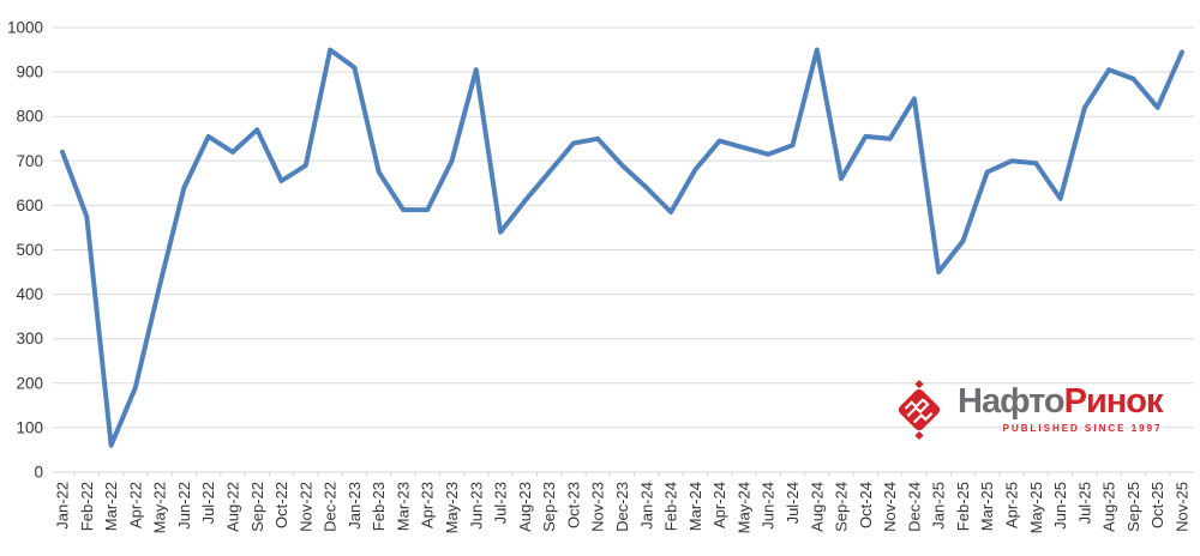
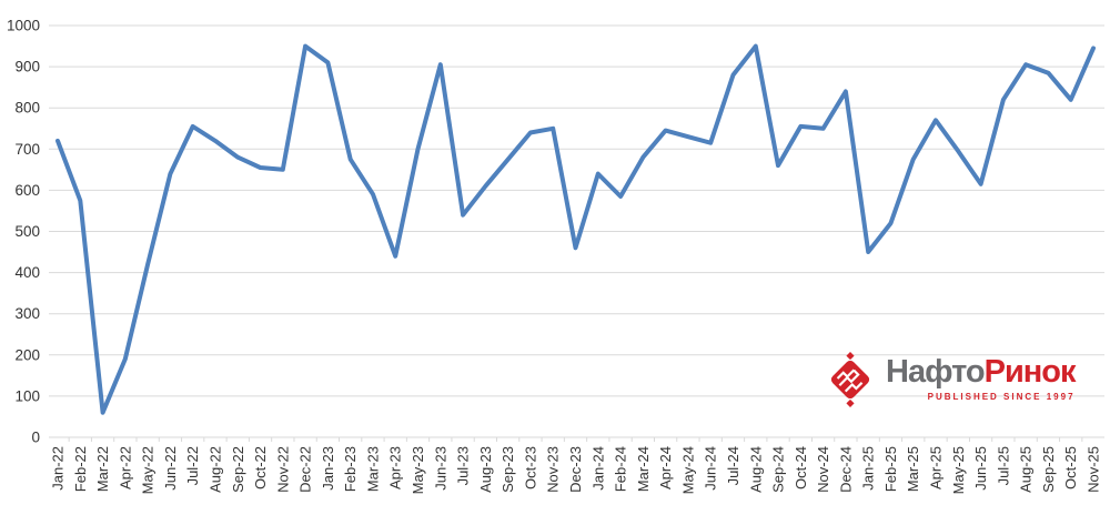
Sep-22: 770 -> 680
Nov-22: 690 -> 650
Apr-23: 590 -> 440
Dec-23: 690 -> 460
Jul-24: 740 -> 880
Apr-25: 700 -> 770
